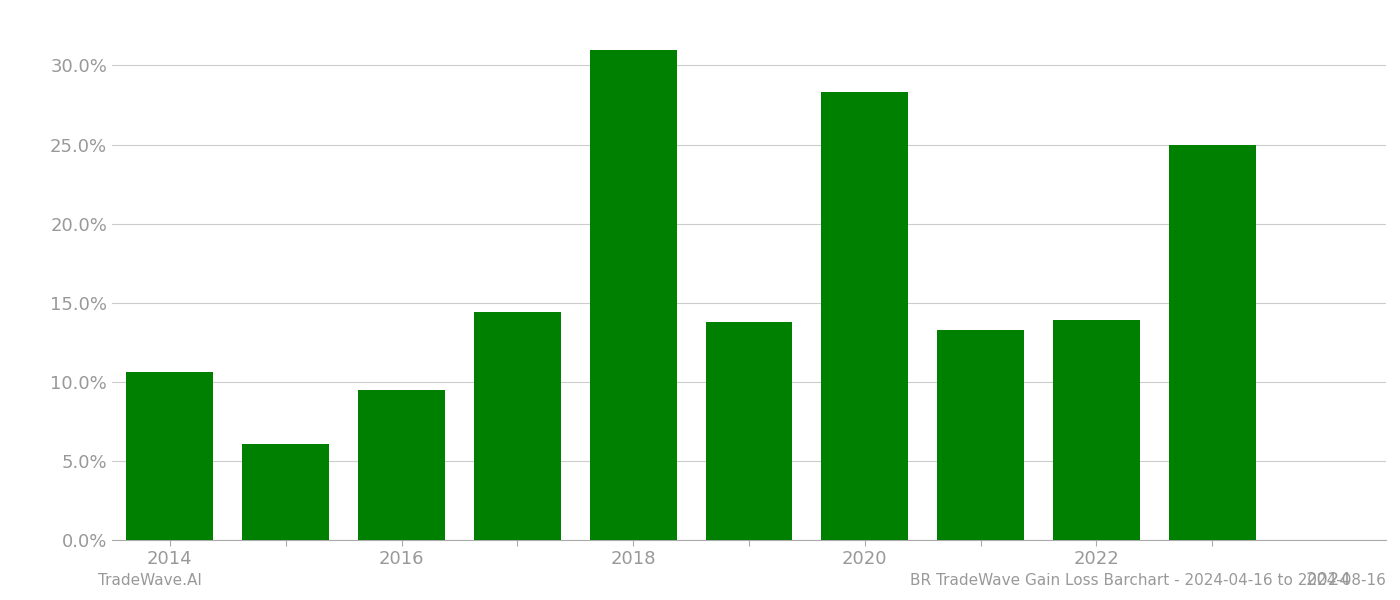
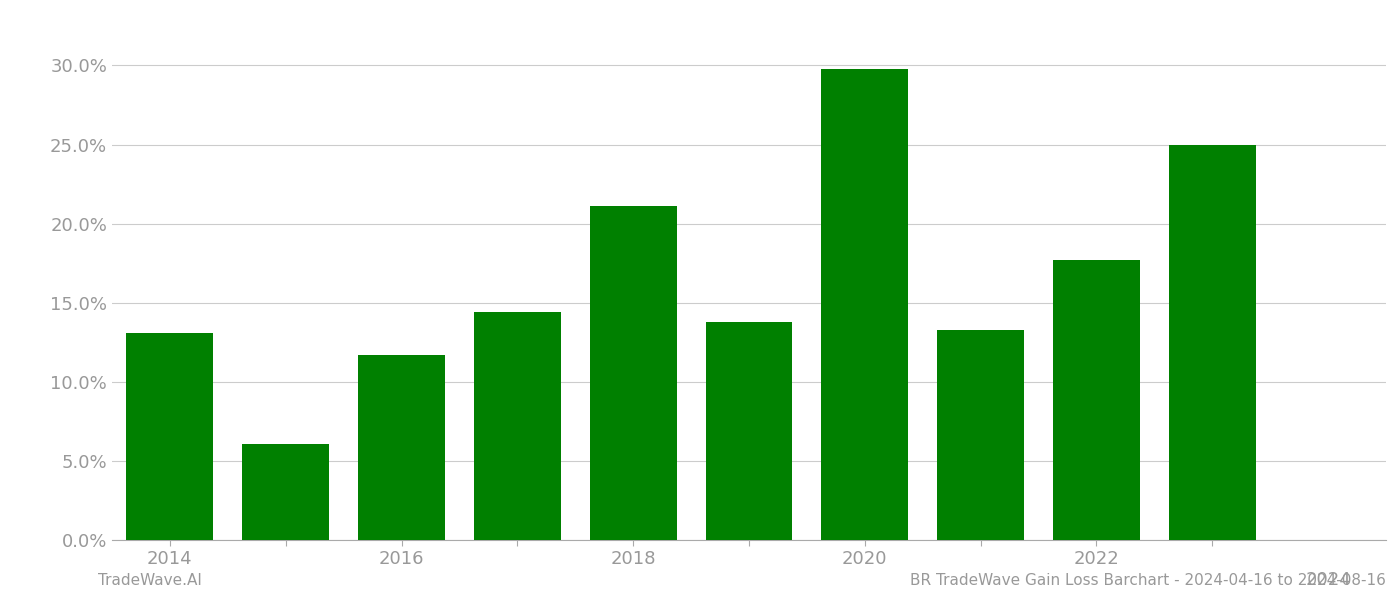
2014: 10.6% -> 13.1%
2016: 9.5% -> 11.7%
2018: 31.0% -> 21.1%
2020: 28.3% -> 29.8%
2022: 13.9% -> 17.7%
